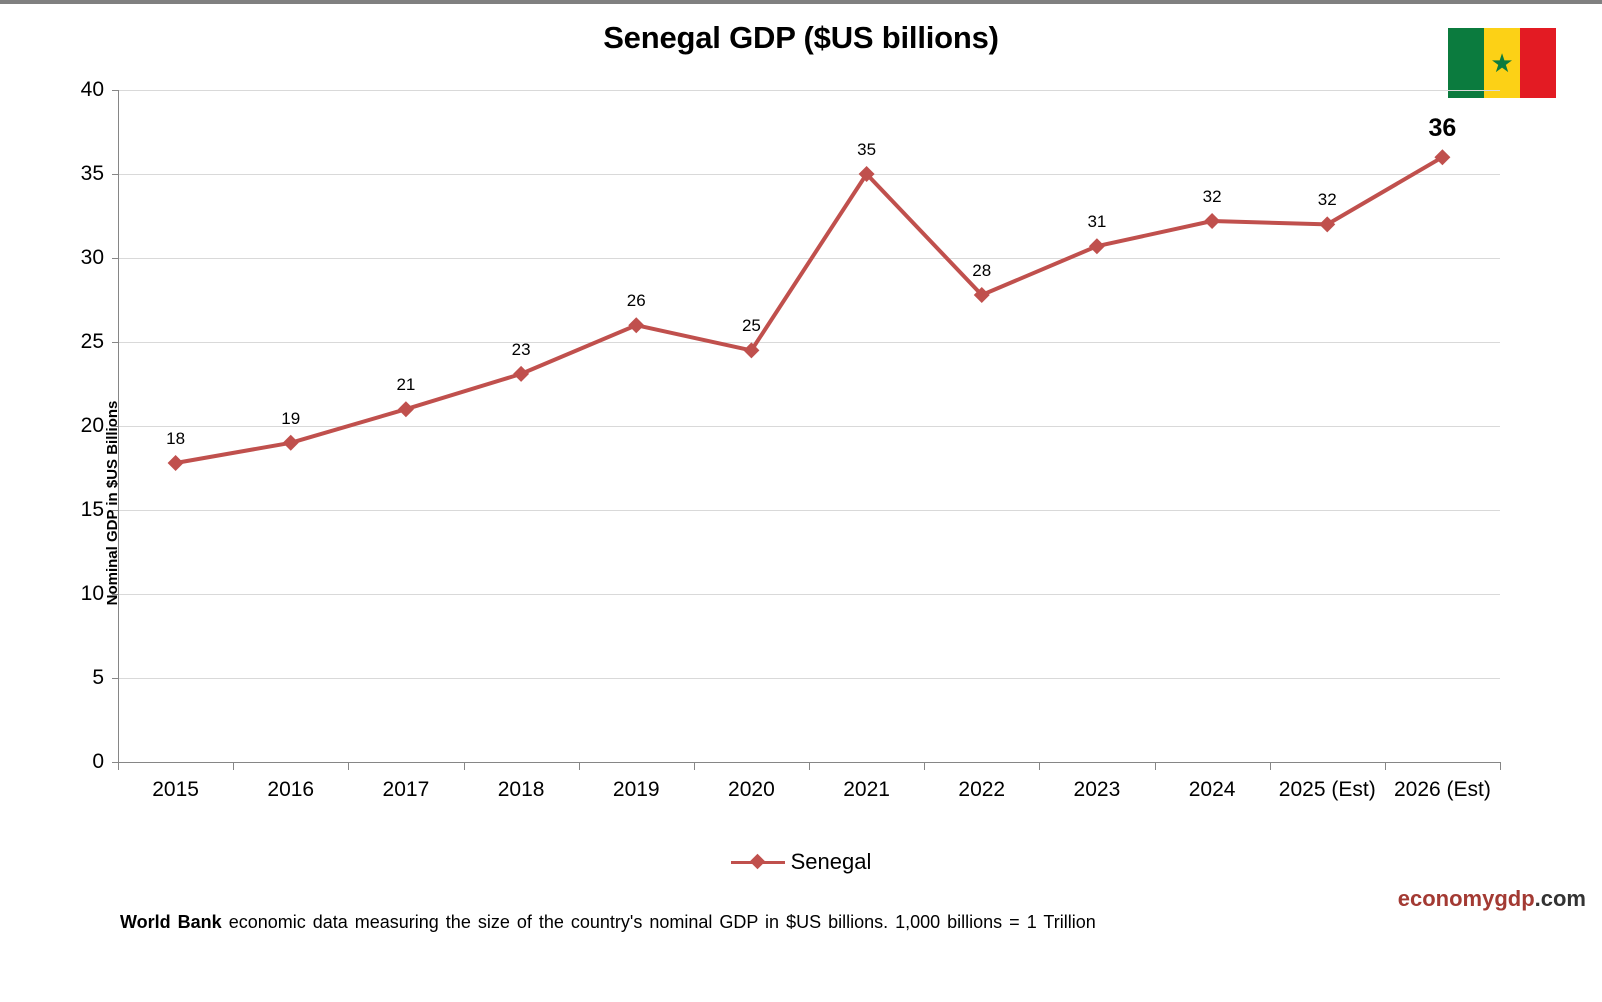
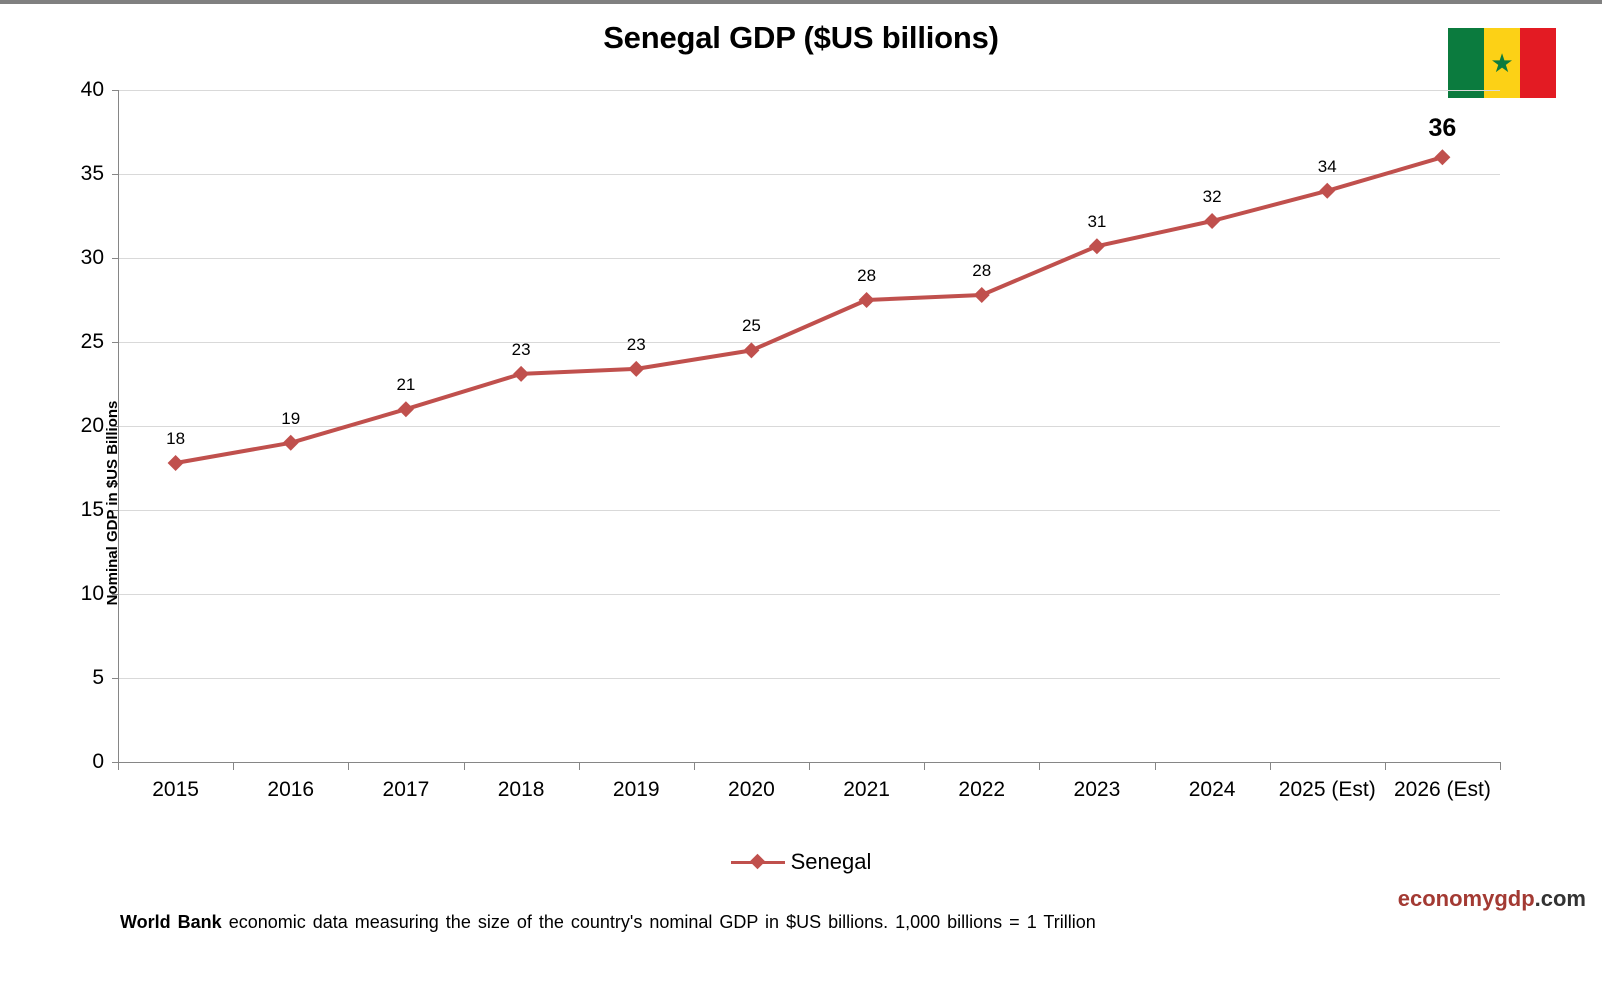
2019: 26 -> 23
2021: 35 -> 28
2025 (Est): 32 -> 34
